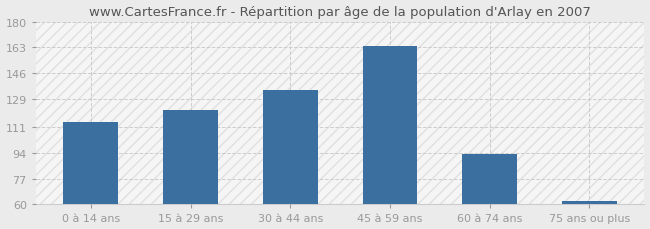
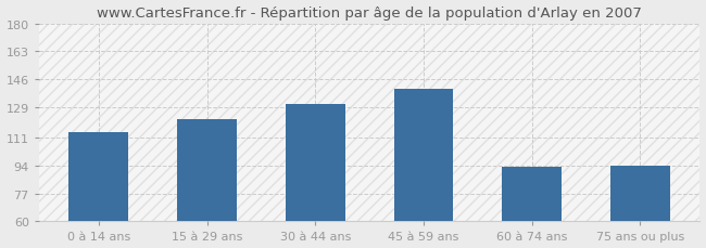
30 à 44 ans: 135 -> 131
45 à 59 ans: 164 -> 140
75 ans ou plus: 62 -> 94
